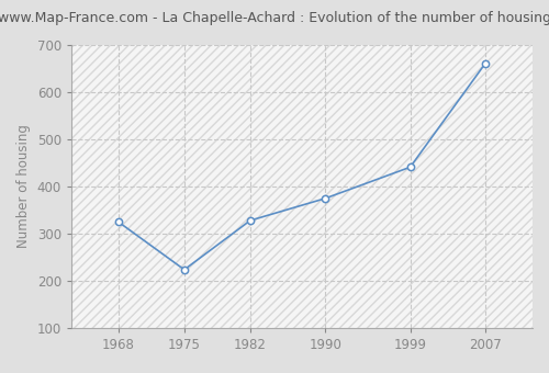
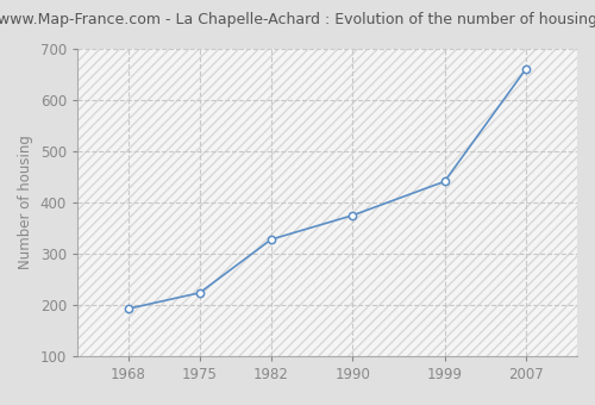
1968: 325 -> 193
